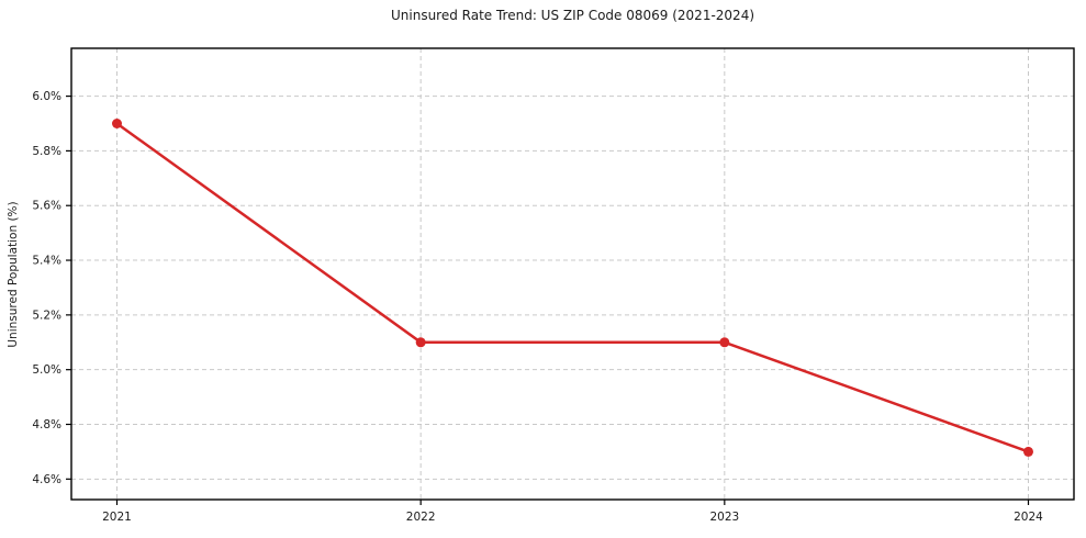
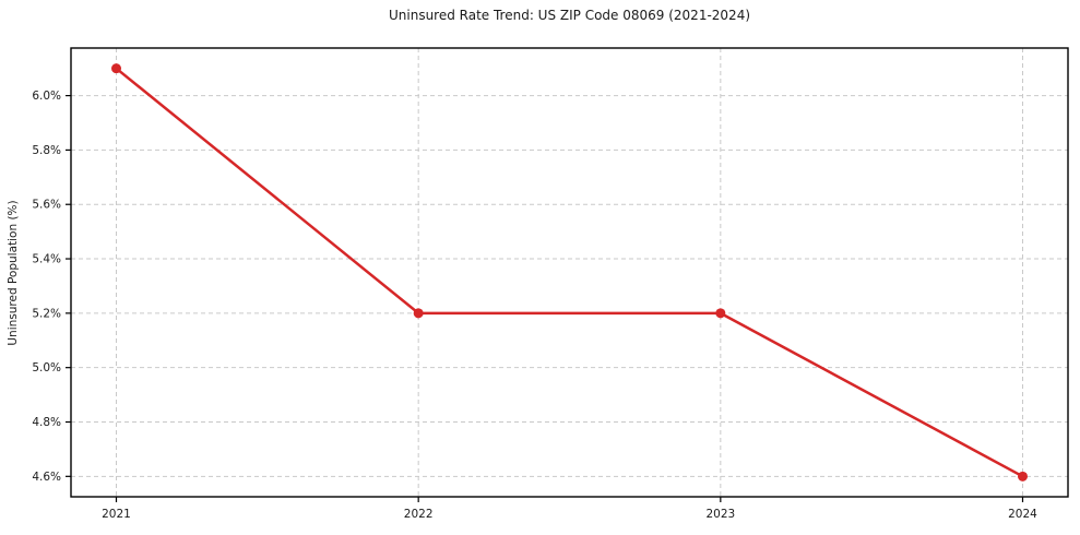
2021: 5.9% -> 6.1%
2022: 5.1% -> 5.2%
2023: 5.1% -> 5.2%
2024: 4.7% -> 4.6%
